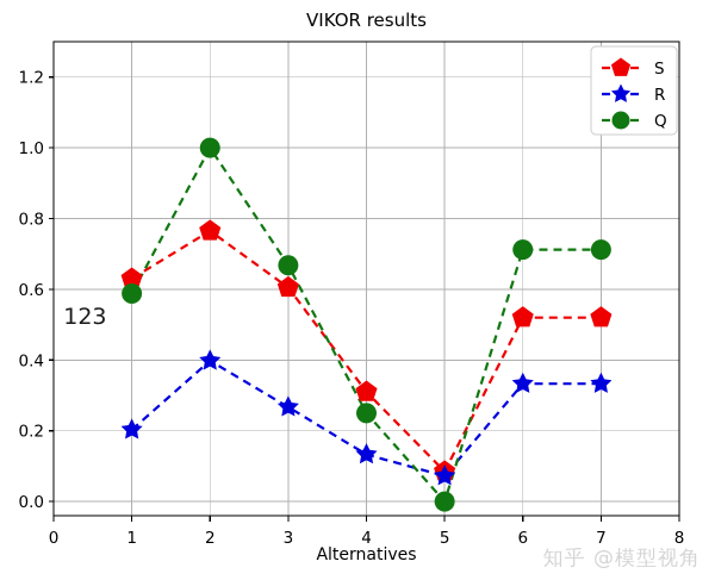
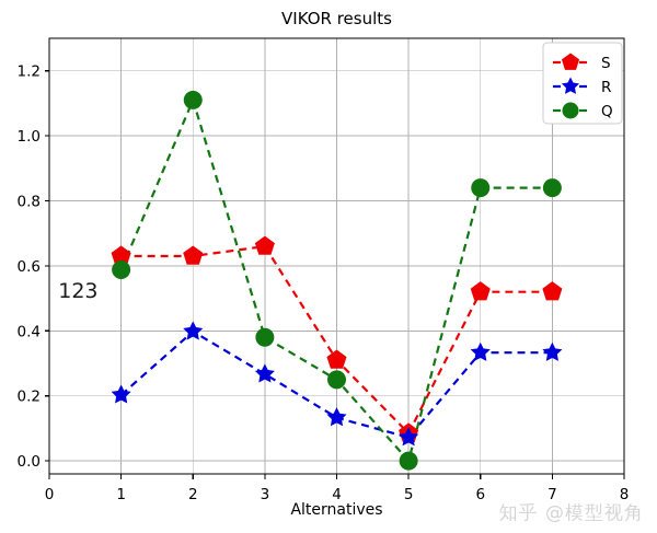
S/2: 0.77 -> 0.63
Q/2: 1.00 -> 1.11
S/3: 0.60 -> 0.66
Q/3: 0.67 -> 0.38
Q/6: 0.71 -> 0.84
Q/7: 0.71 -> 0.84
